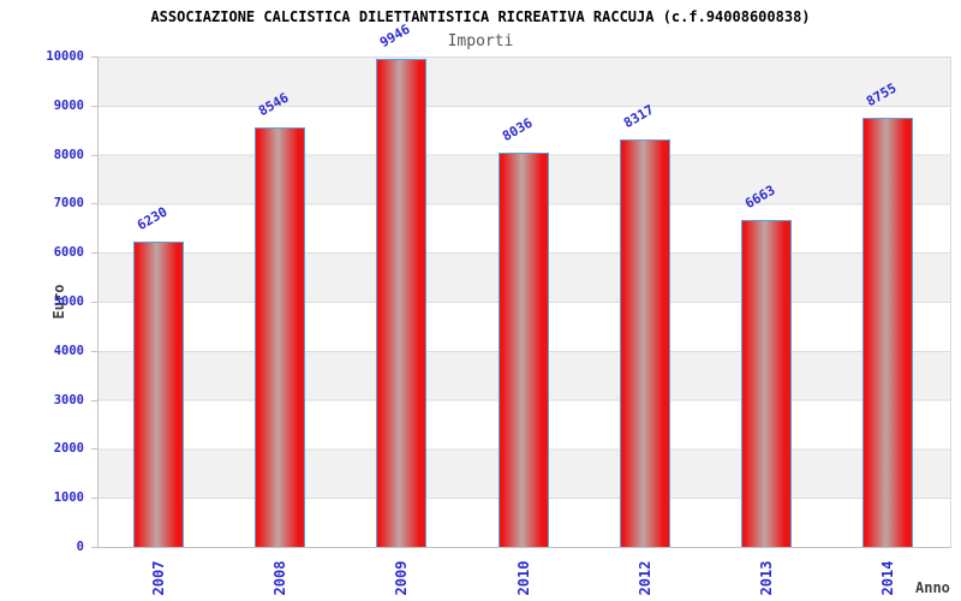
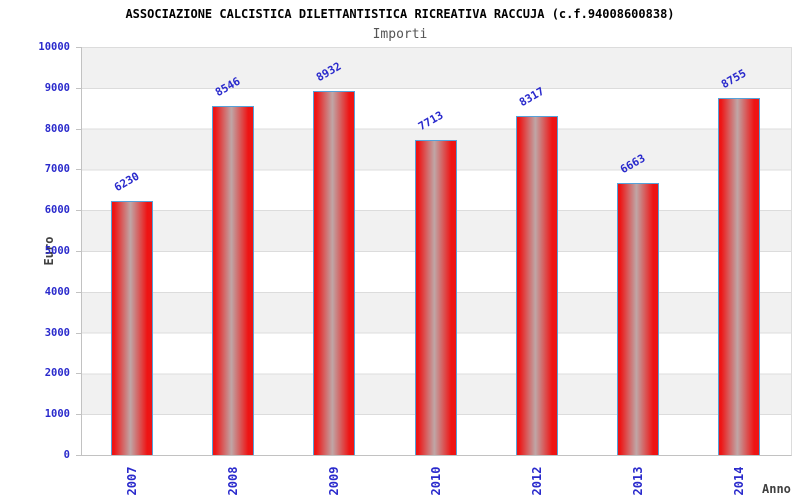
2009: 9946 -> 8932
2010: 8036 -> 7713
